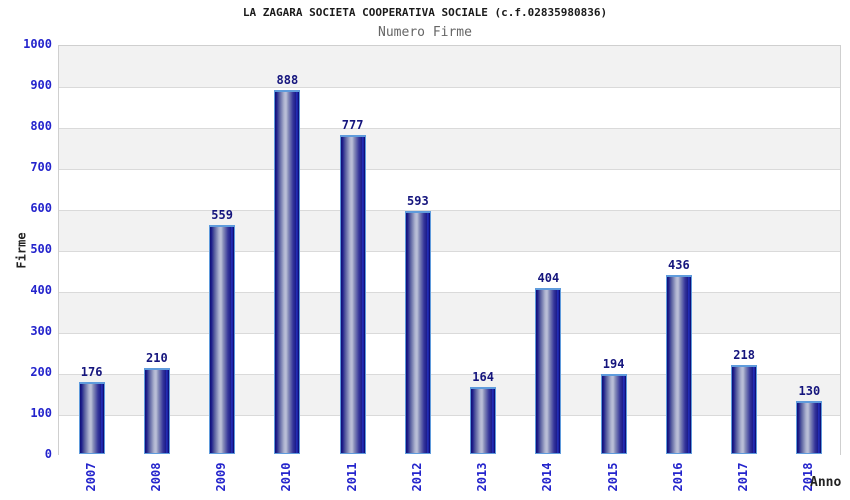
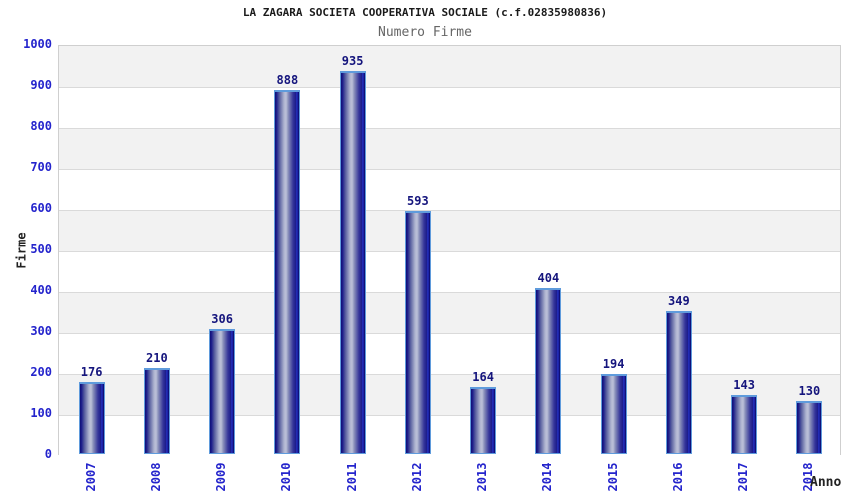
2009: 559 -> 306
2011: 777 -> 935
2016: 436 -> 349
2017: 218 -> 143
